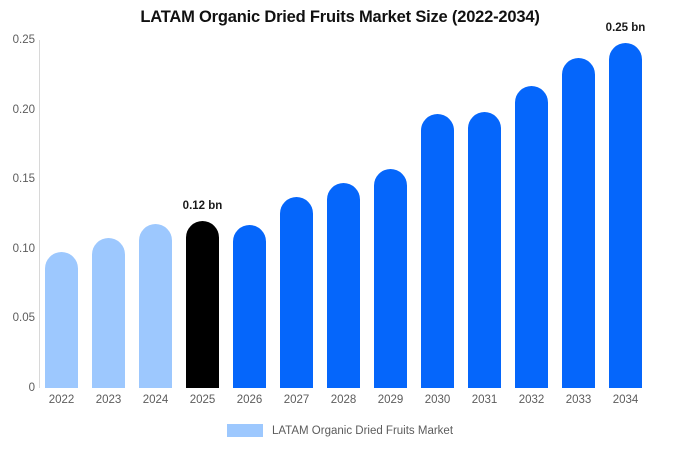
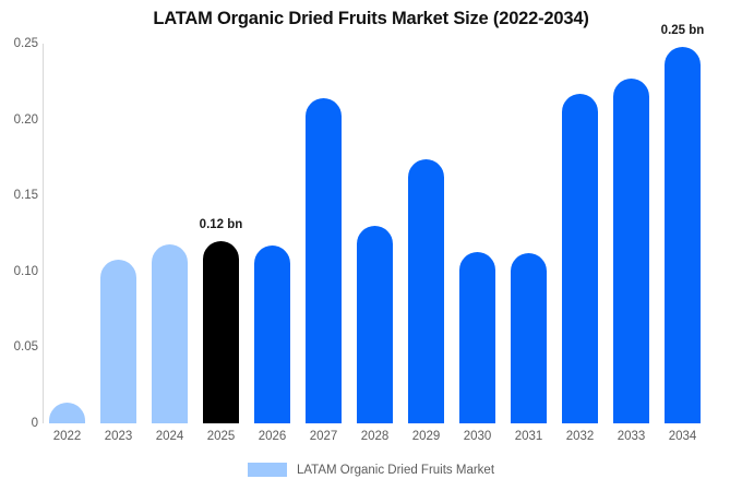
2022: 0.098 -> 0.014
2027: 0.137 -> 0.214
2028: 0.147 -> 0.130
2029: 0.157 -> 0.174
2030: 0.197 -> 0.113
2031: 0.198 -> 0.112
2033: 0.237 -> 0.227
